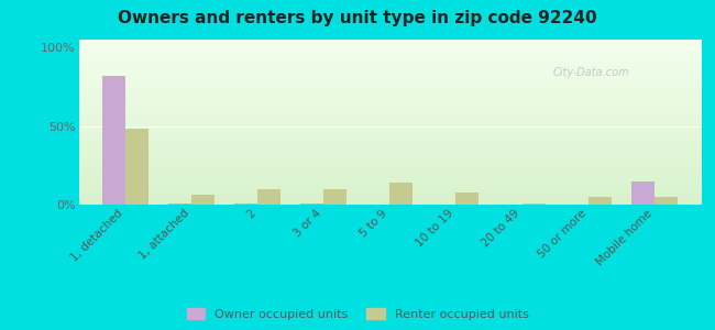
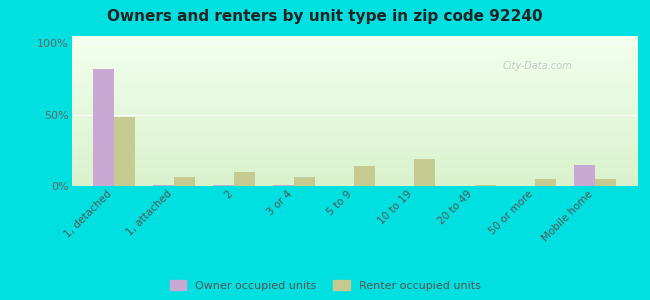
Renter occupied units/3 or 4: 10% -> 6%
Renter occupied units/10 to 19: 8% -> 19%
